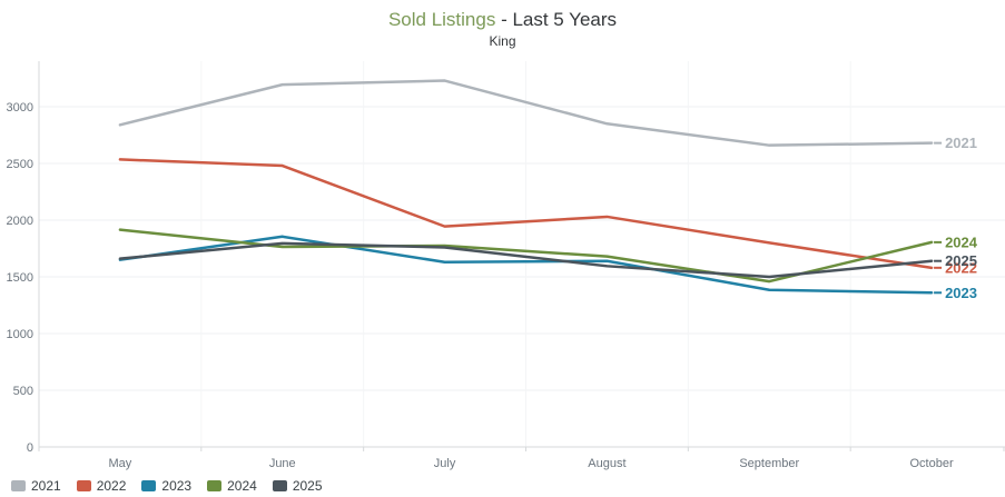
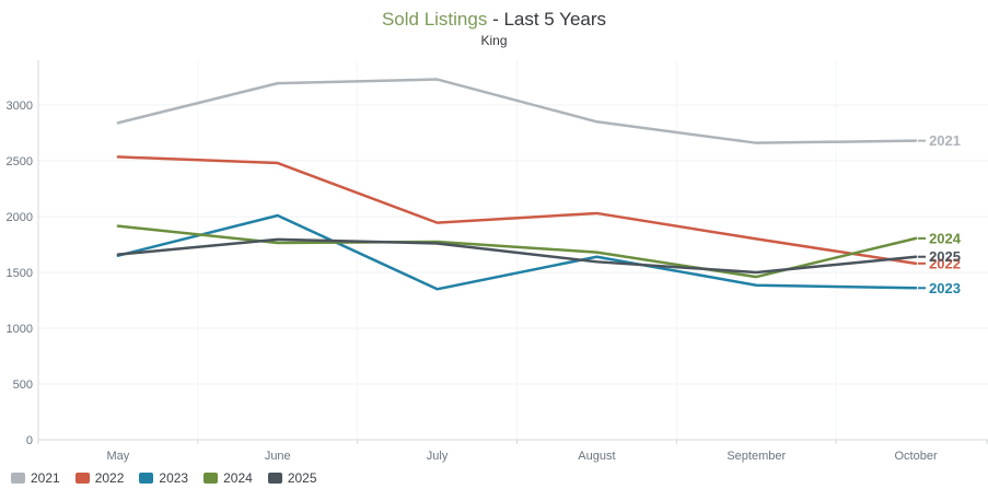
2023/June: 1860 -> 2010
2023/July: 1630 -> 1350
